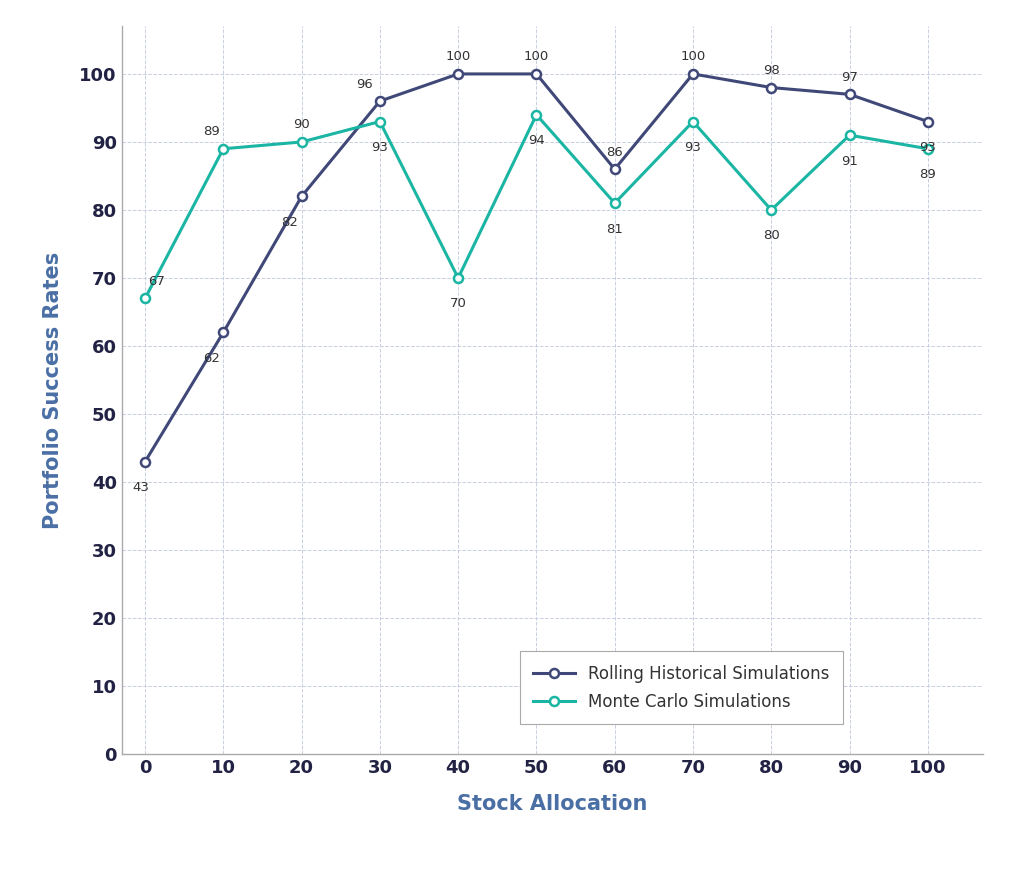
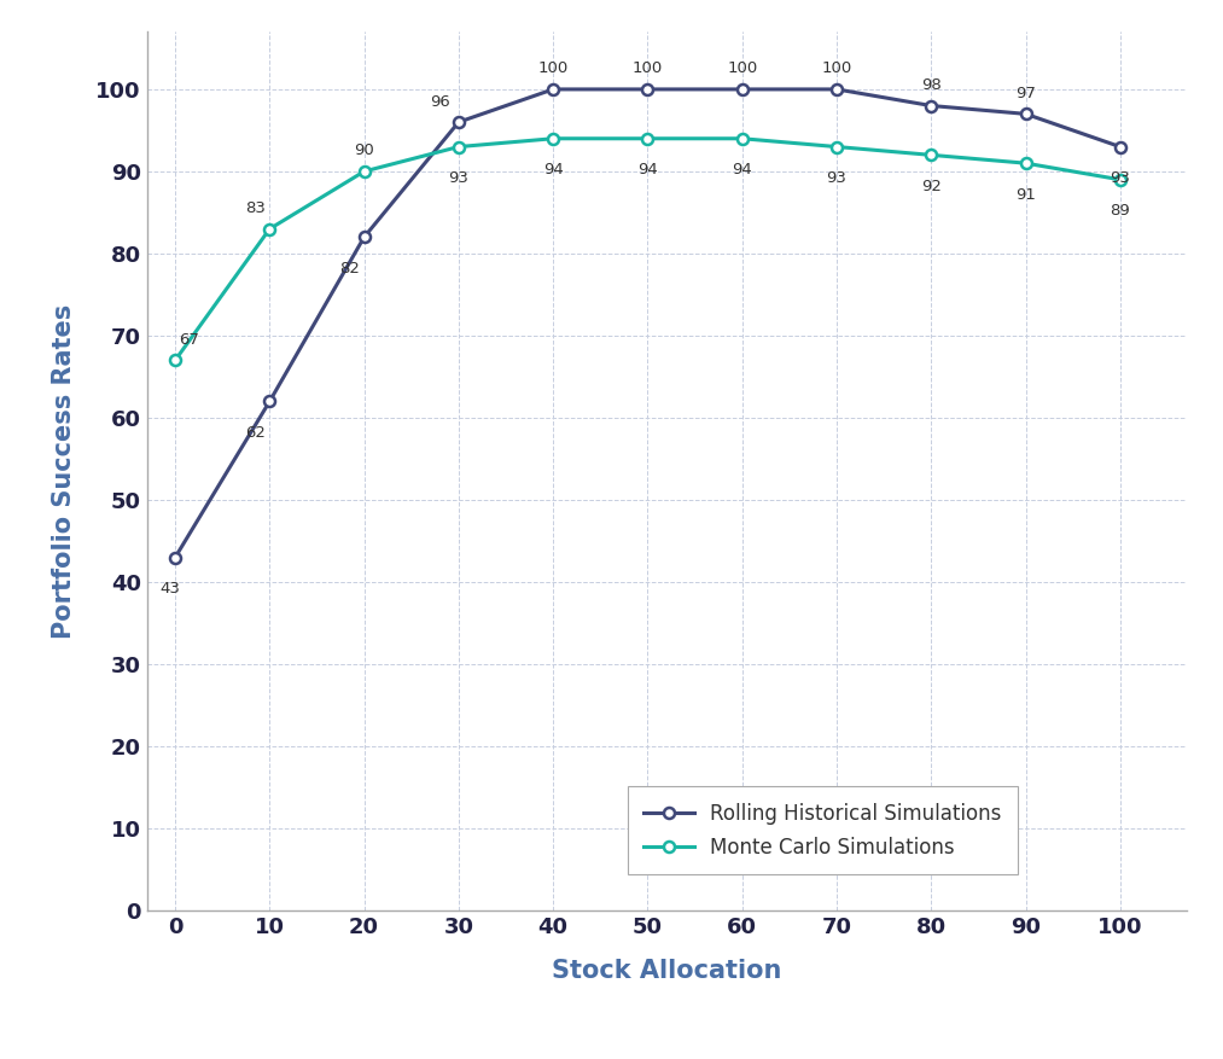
Monte Carlo Simulations/10: 89 -> 83
Monte Carlo Simulations/40: 70 -> 94
Rolling Historical Simulations/60: 86 -> 100
Monte Carlo Simulations/60: 81 -> 94
Monte Carlo Simulations/80: 80 -> 92
